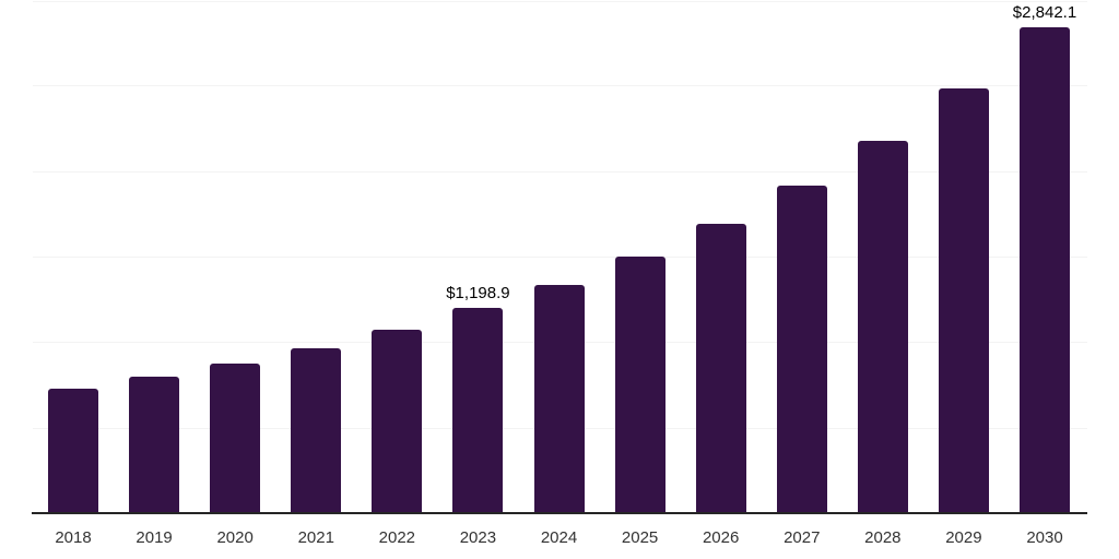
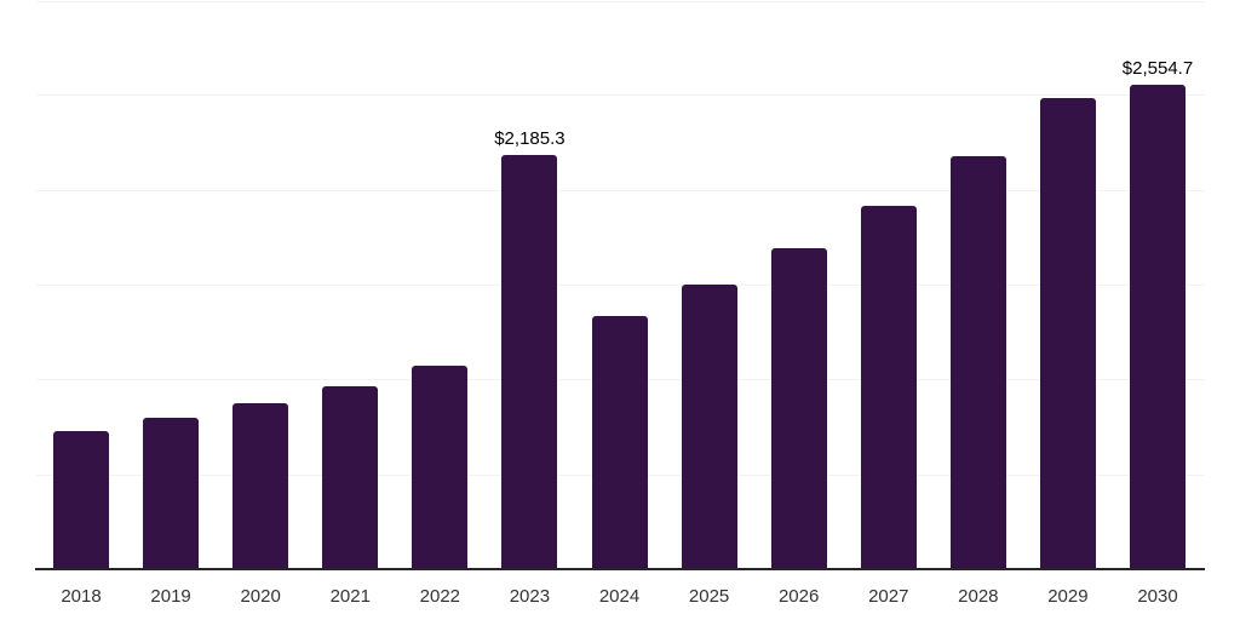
2023: $1,198.9 -> $2,185.3
2030: $2,842.1 -> $2,554.7
